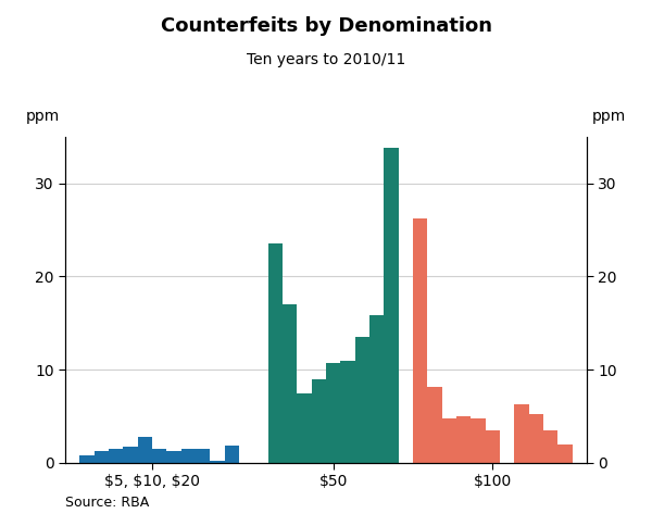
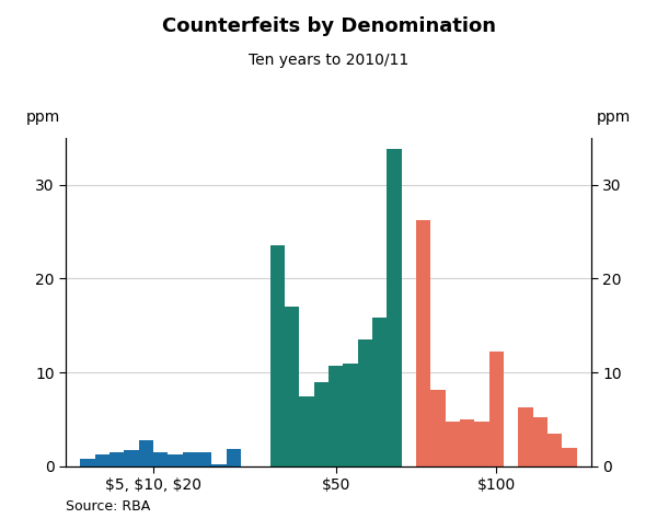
$100: 3.5 -> 12.2
